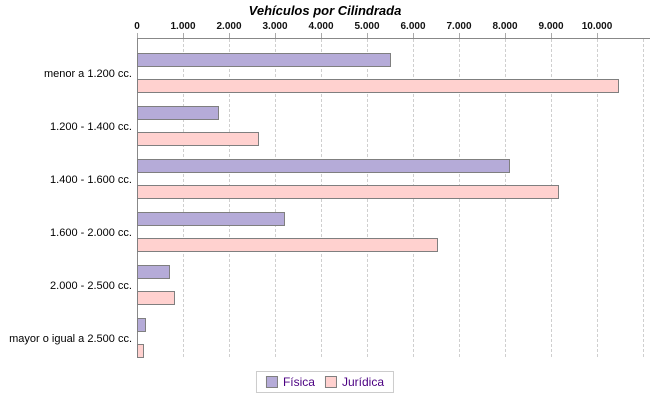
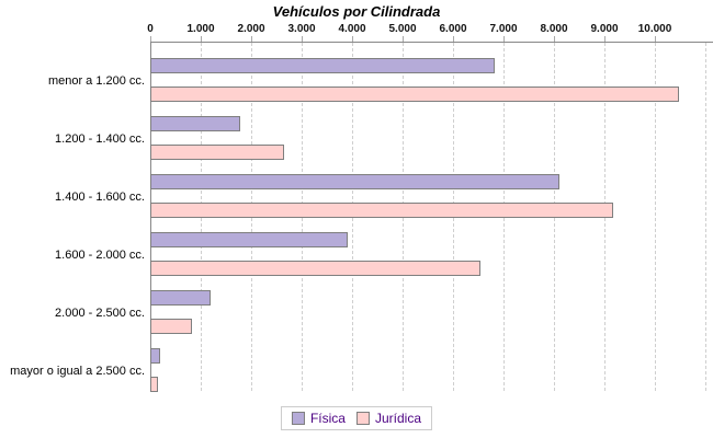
Física/menor a 1.200 cc.: 5500 -> 6800
Física/1.600 - 2.000 cc.: 3200 -> 3900
Física/2.000 - 2.500 cc.: 700 -> 1200
